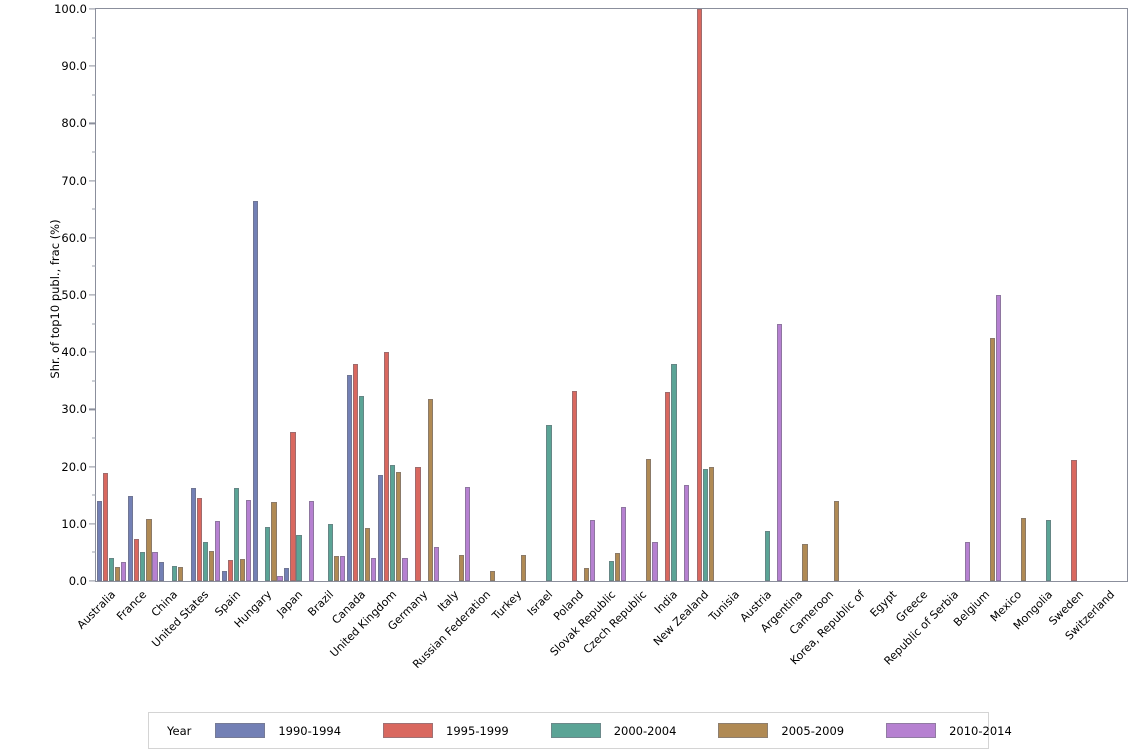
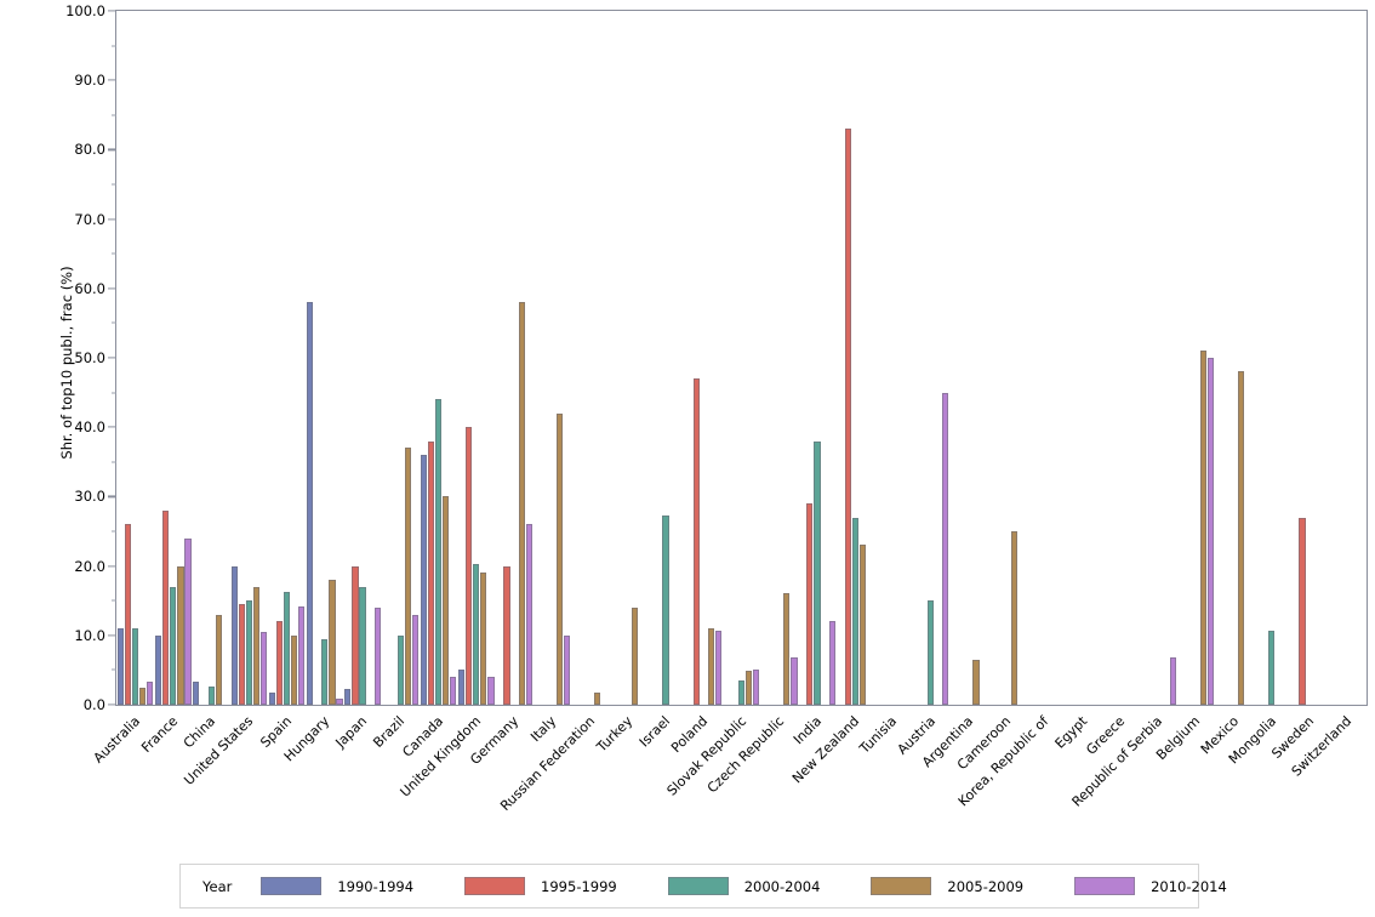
1990-1994/Australia: 14 -> 11
1995-1999/Australia: 19 -> 26
2000-2004/Australia: 4 -> 11
1990-1994/France: 15 -> 10
1995-1999/France: 7 -> 28
2000-2004/France: 5 -> 17
2005-2009/France: 11 -> 20
2010-2014/France: 5 -> 24
2005-2009/China: 2 -> 13
1990-1994/United States: 16 -> 20
2000-2004/United States: 7 -> 15
2005-2009/United States: 5 -> 17
1995-1999/Spain: 4 -> 12
2005-2009/Spain: 4 -> 10
1990-1994/Hungary: 66 -> 58
2005-2009/Hungary: 14 -> 18
1995-1999/Japan: 26 -> 20
2000-2004/Japan: 8 -> 17
2005-2009/Brazil: 4 -> 37
2010-2014/Brazil: 4 -> 13
2000-2004/Canada: 32 -> 44
2005-2009/Canada: 9 -> 30
1990-1994/United Kingdom: 18 -> 5
2005-2009/Germany: 32 -> 58
2010-2014/Germany: 6 -> 26
2005-2009/Italy: 5 -> 42
2010-2014/Italy: 16 -> 10
2005-2009/Turkey: 4 -> 14
1995-1999/Poland: 33 -> 47
2005-2009/Poland: 2 -> 11
2010-2014/Slovak Republic: 13 -> 5
2005-2009/Czech Republic: 21 -> 16
1995-1999/India: 33 -> 29
2010-2014/India: 17 -> 12
1995-1999/New Zealand: 100 -> 83
2000-2004/New Zealand: 20 -> 27
2005-2009/New Zealand: 20 -> 23
2000-2004/Austria: 9 -> 15
2005-2009/Cameroon: 14 -> 25
2005-2009/Belgium: 42 -> 51
2005-2009/Mexico: 11 -> 48
1995-1999/Sweden: 21 -> 27
